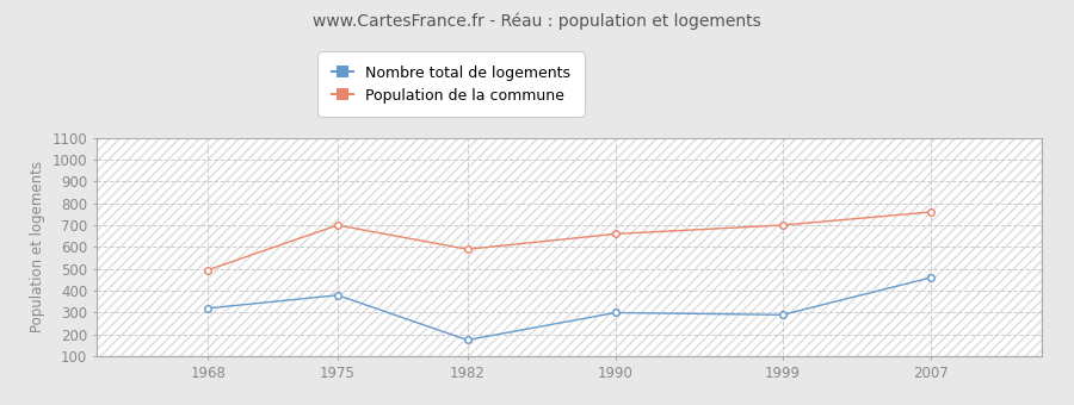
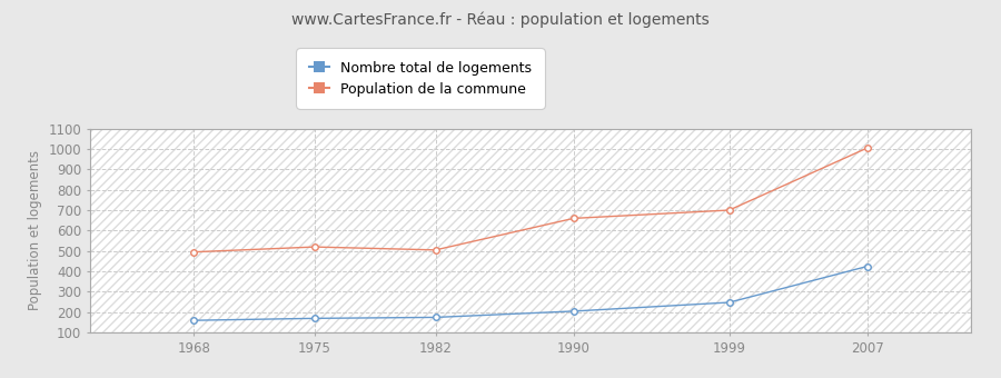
Nombre total de logements/1968: 320 -> 160
Nombre total de logements/1975: 380 -> 170
Population de la commune/1975: 700 -> 520
Population de la commune/1982: 590 -> 500
Nombre total de logements/1990: 300 -> 200
Nombre total de logements/1999: 290 -> 250
Nombre total de logements/2007: 460 -> 420
Population de la commune/2007: 760 -> 1000
